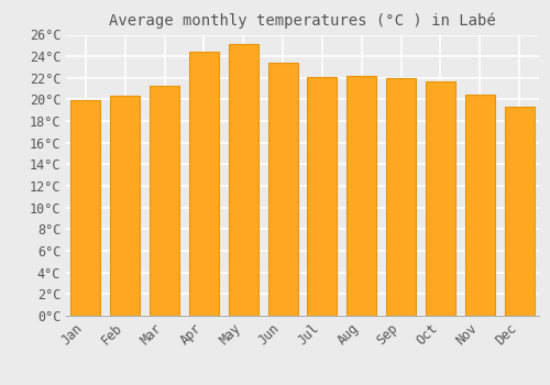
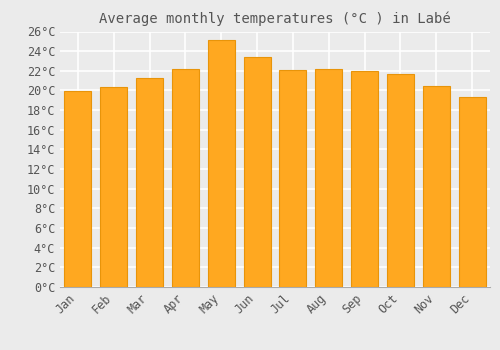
Apr: 24.4°C -> 22.2°C
